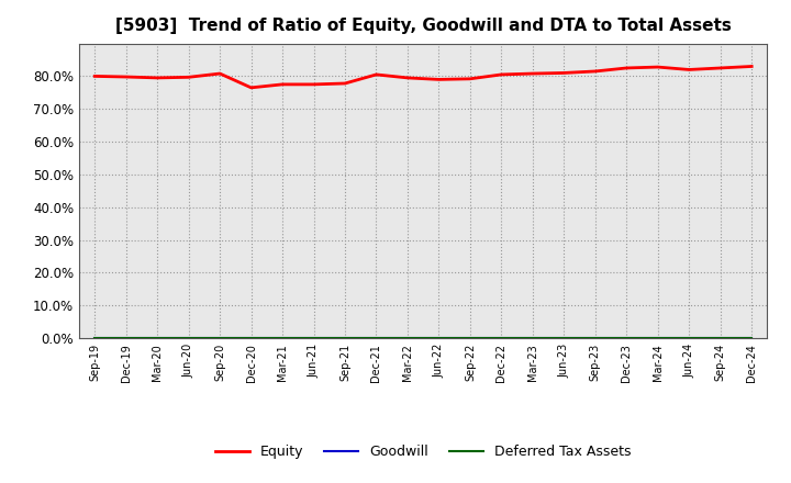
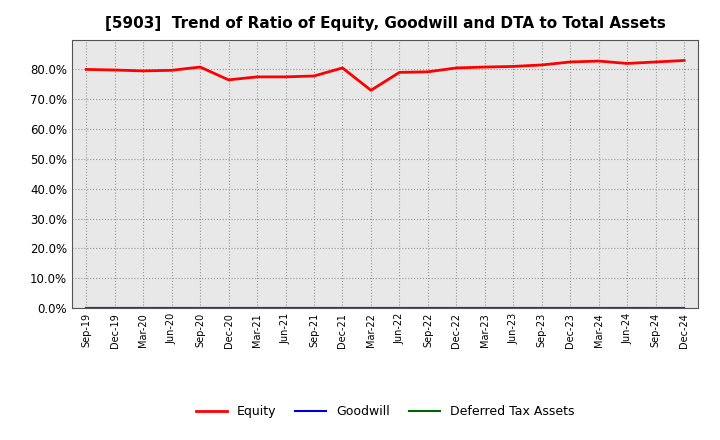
Equity/Mar-22: 79.5% -> 73.0%
